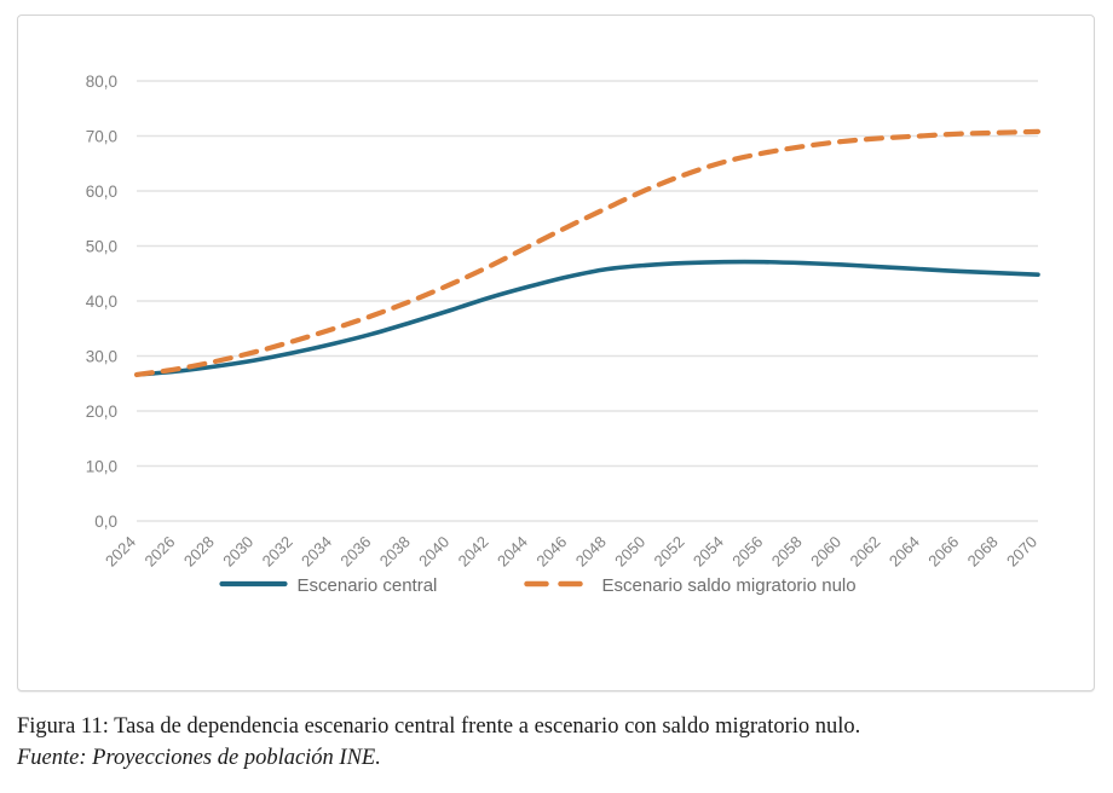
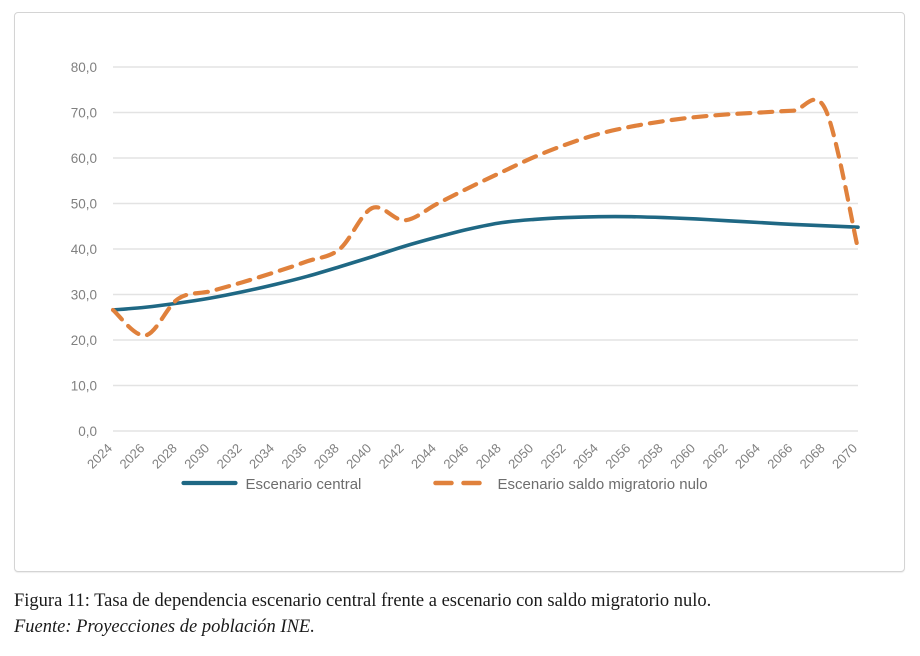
Escenario saldo migratorio nulo/2026: 28 -> 21
Escenario saldo migratorio nulo/2040: 43 -> 49
Escenario saldo migratorio nulo/2070: 71 -> 40
